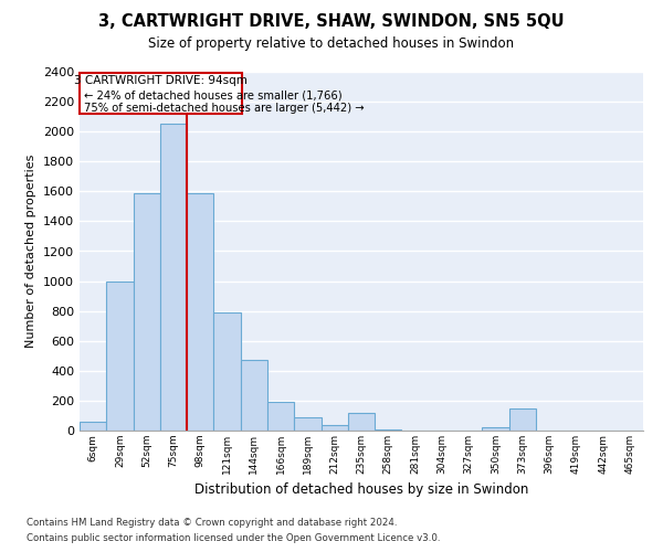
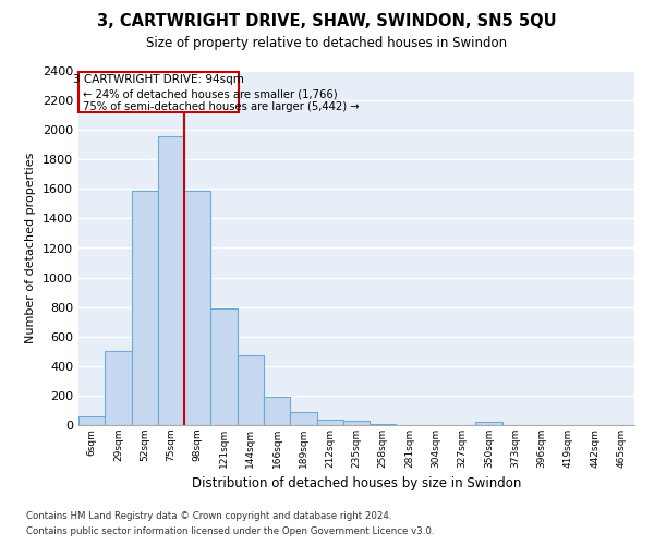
29sqm: 1000 -> 500
75sqm: 2050 -> 1960
235sqm: 120 -> 30
373sqm: 150 -> 0
